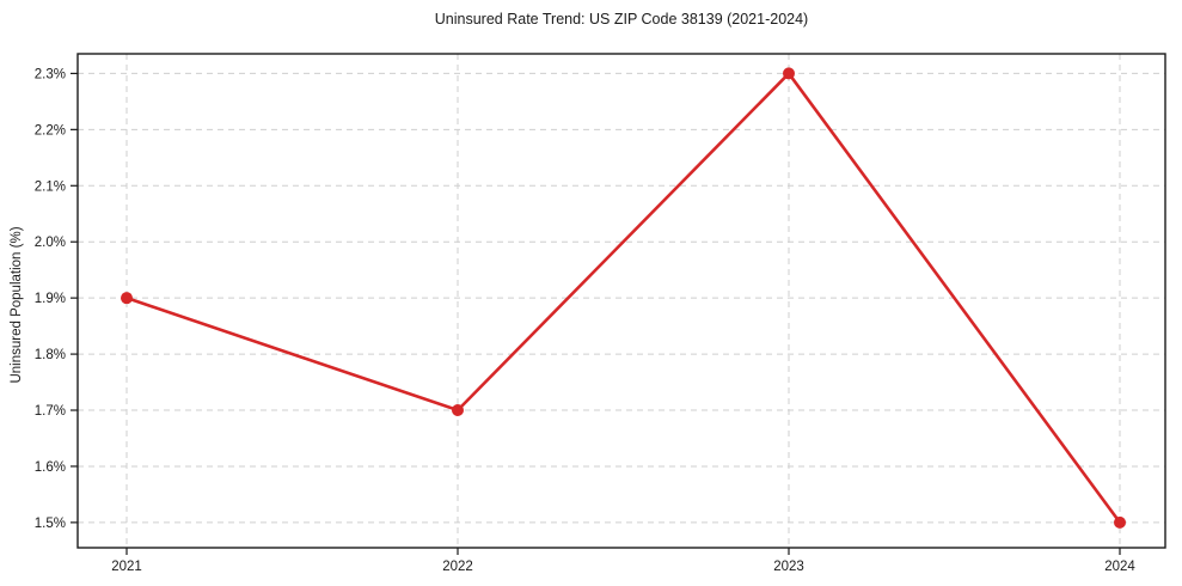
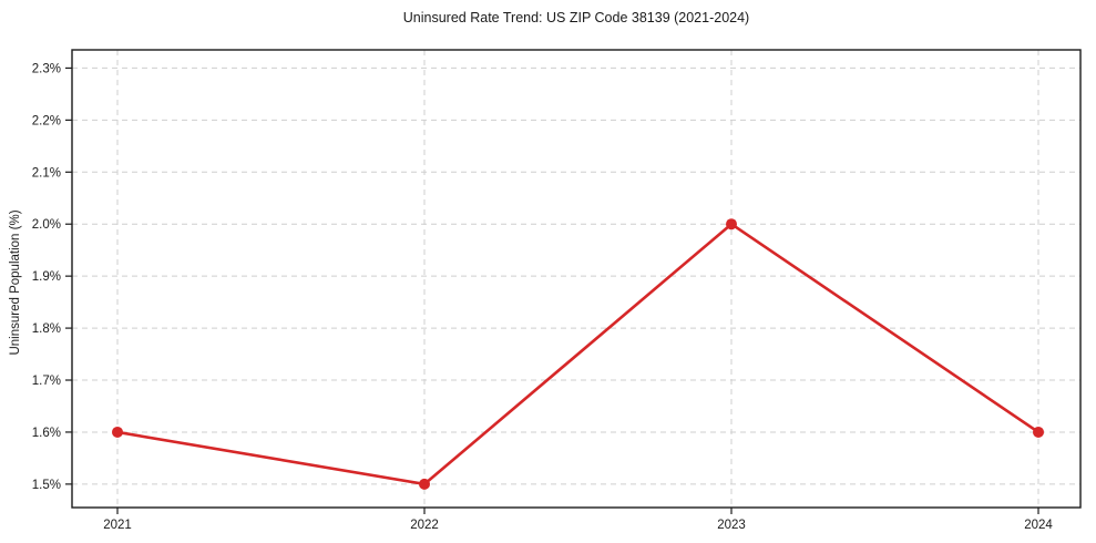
2021: 1.9% -> 1.6%
2022: 1.7% -> 1.5%
2023: 2.3% -> 2.0%
2024: 1.5% -> 1.6%
